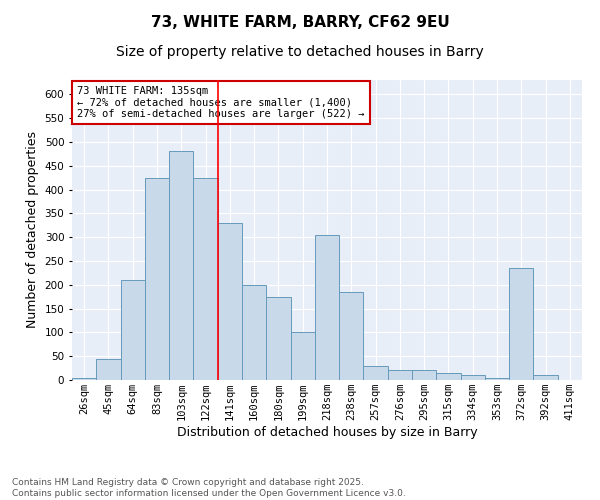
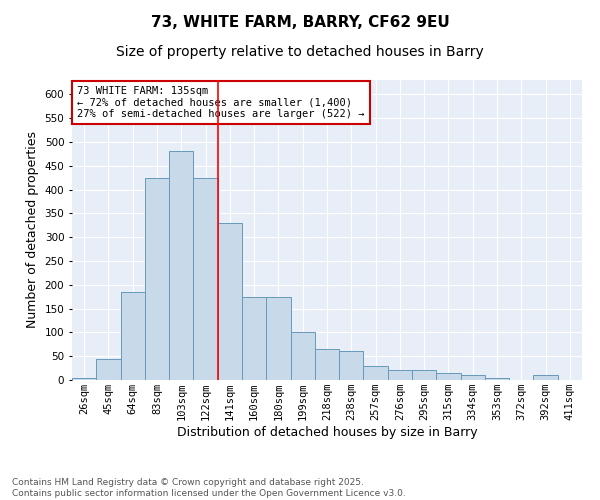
64sqm: 210 -> 185
160sqm: 200 -> 175
218sqm: 305 -> 65
238sqm: 185 -> 60
372sqm: 235 -> 1
